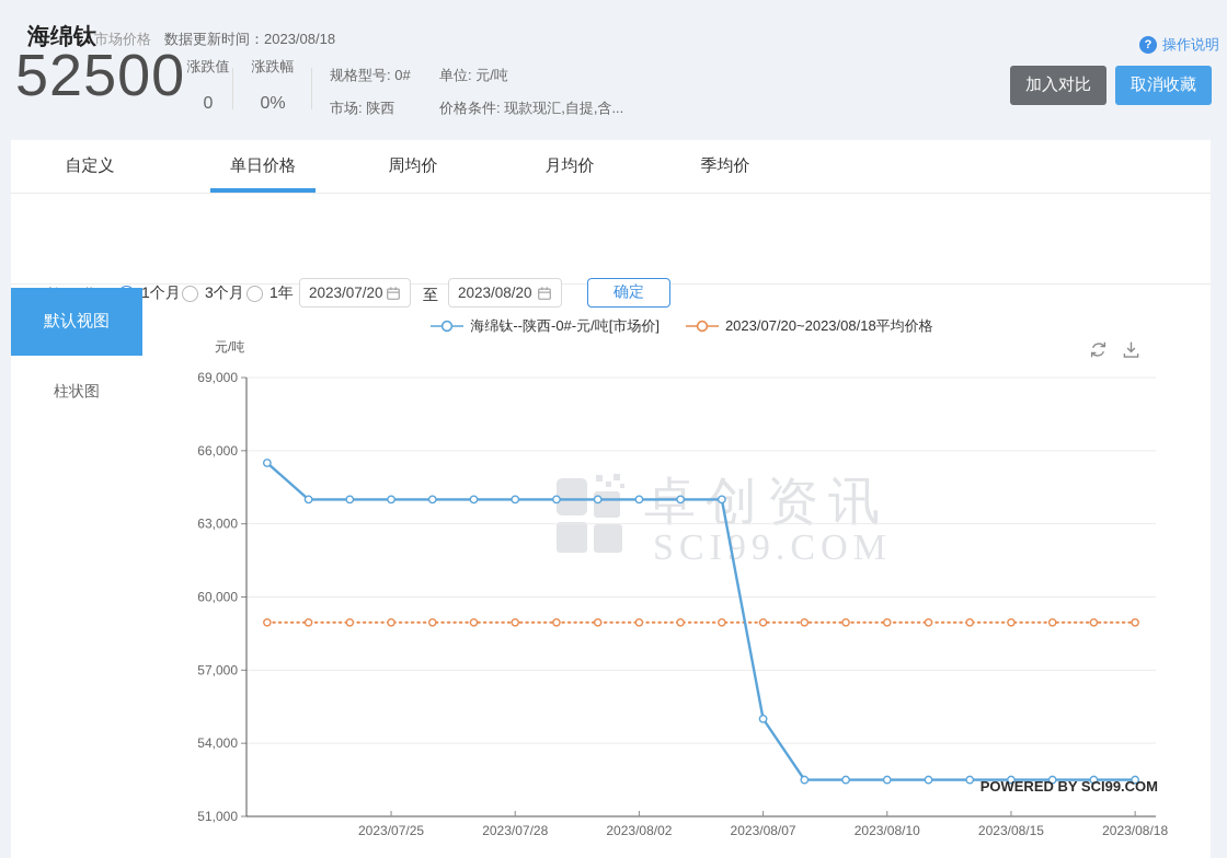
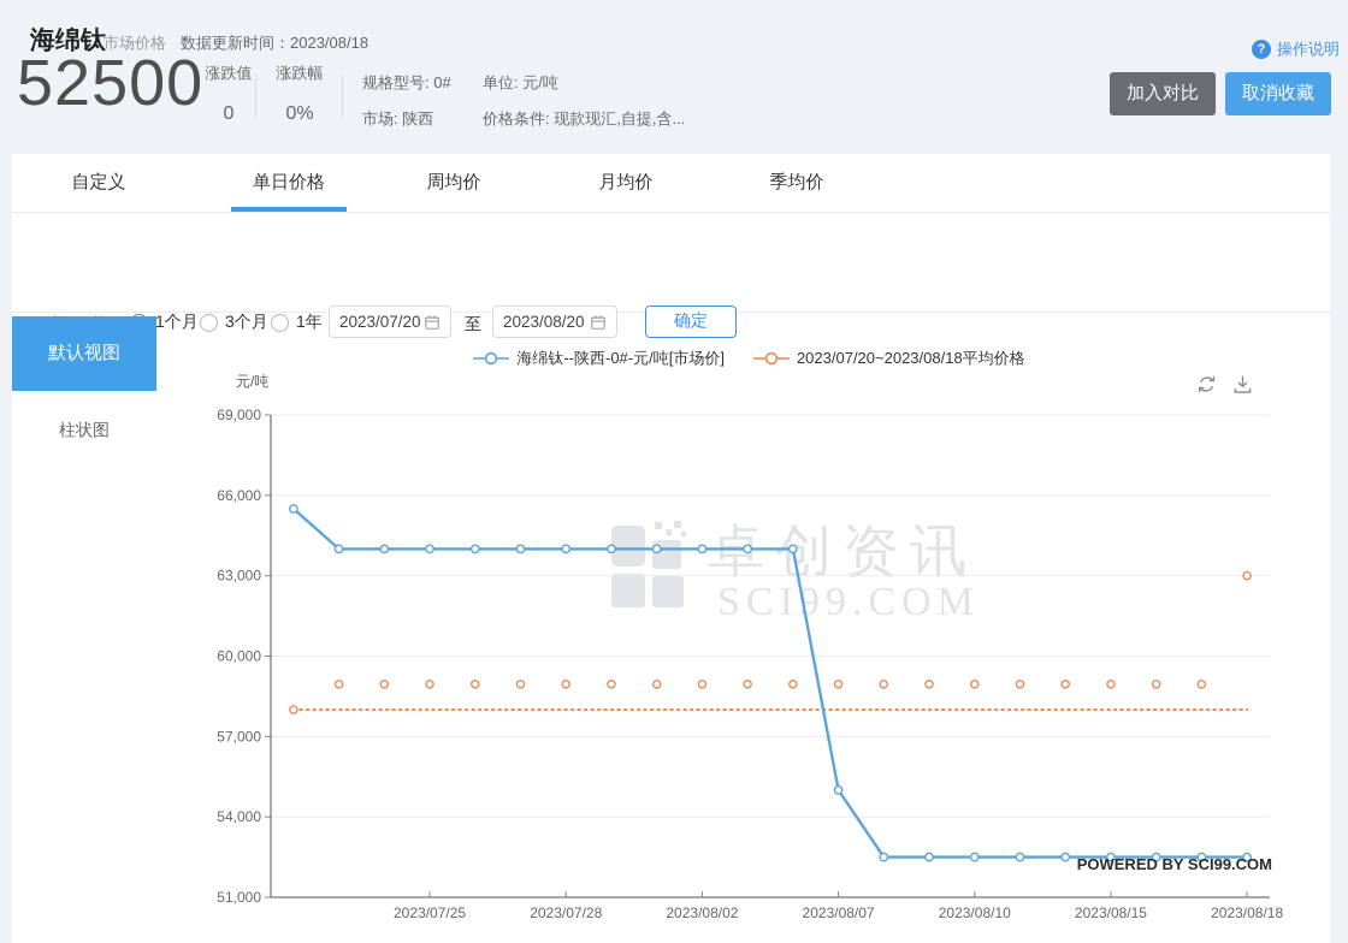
2023/07/20~2023/08/18平均价格/2023/07/20: 59000 -> 58000
2023/07/20~2023/08/18平均价格/2023/08/18: 59000 -> 63000
